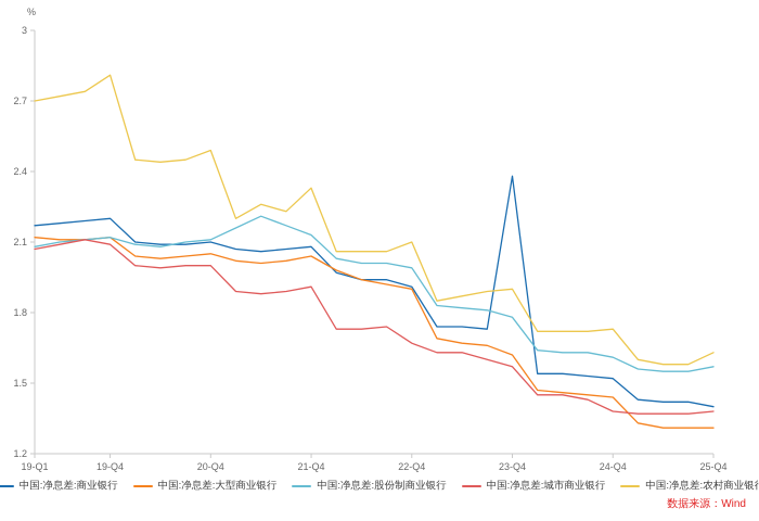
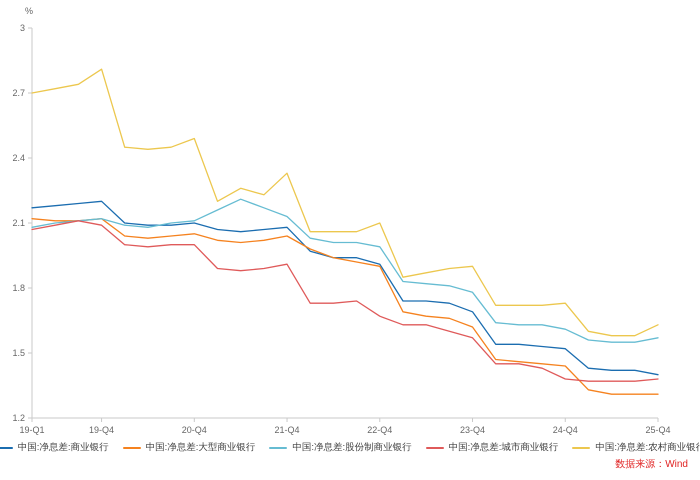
中国:净息差:商业银行/23-Q4: 2.38 -> 1.69
